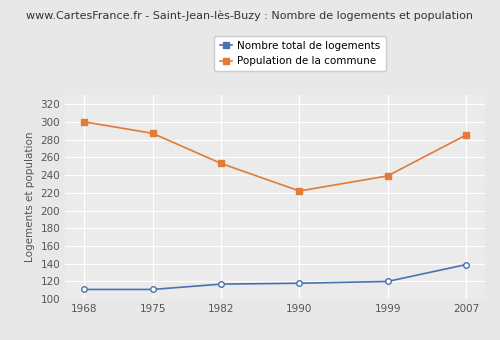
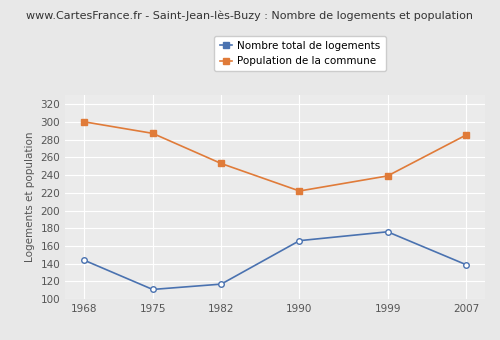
Nombre total de logements/1968: 111 -> 144
Nombre total de logements/1990: 118 -> 166
Nombre total de logements/1999: 120 -> 176
